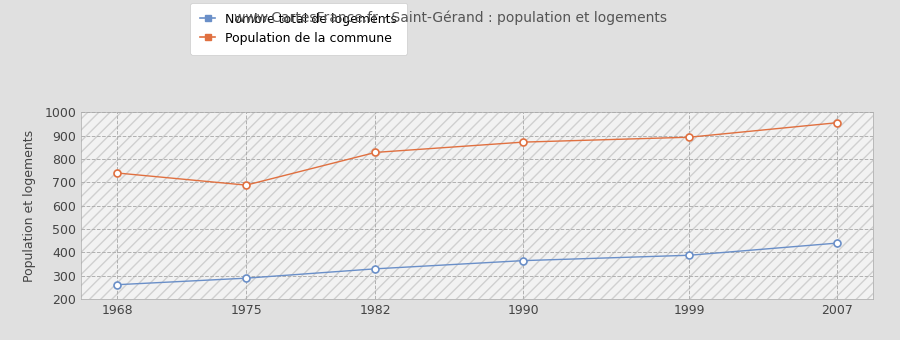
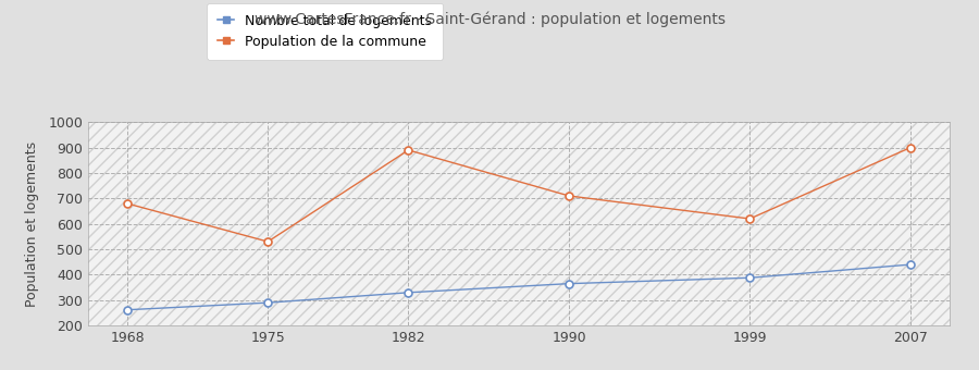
Population de la commune/1968: 740 -> 680
Population de la commune/1975: 688 -> 530
Population de la commune/1982: 828 -> 890
Population de la commune/1990: 872 -> 710
Population de la commune/1999: 893 -> 620
Population de la commune/2007: 955 -> 900
